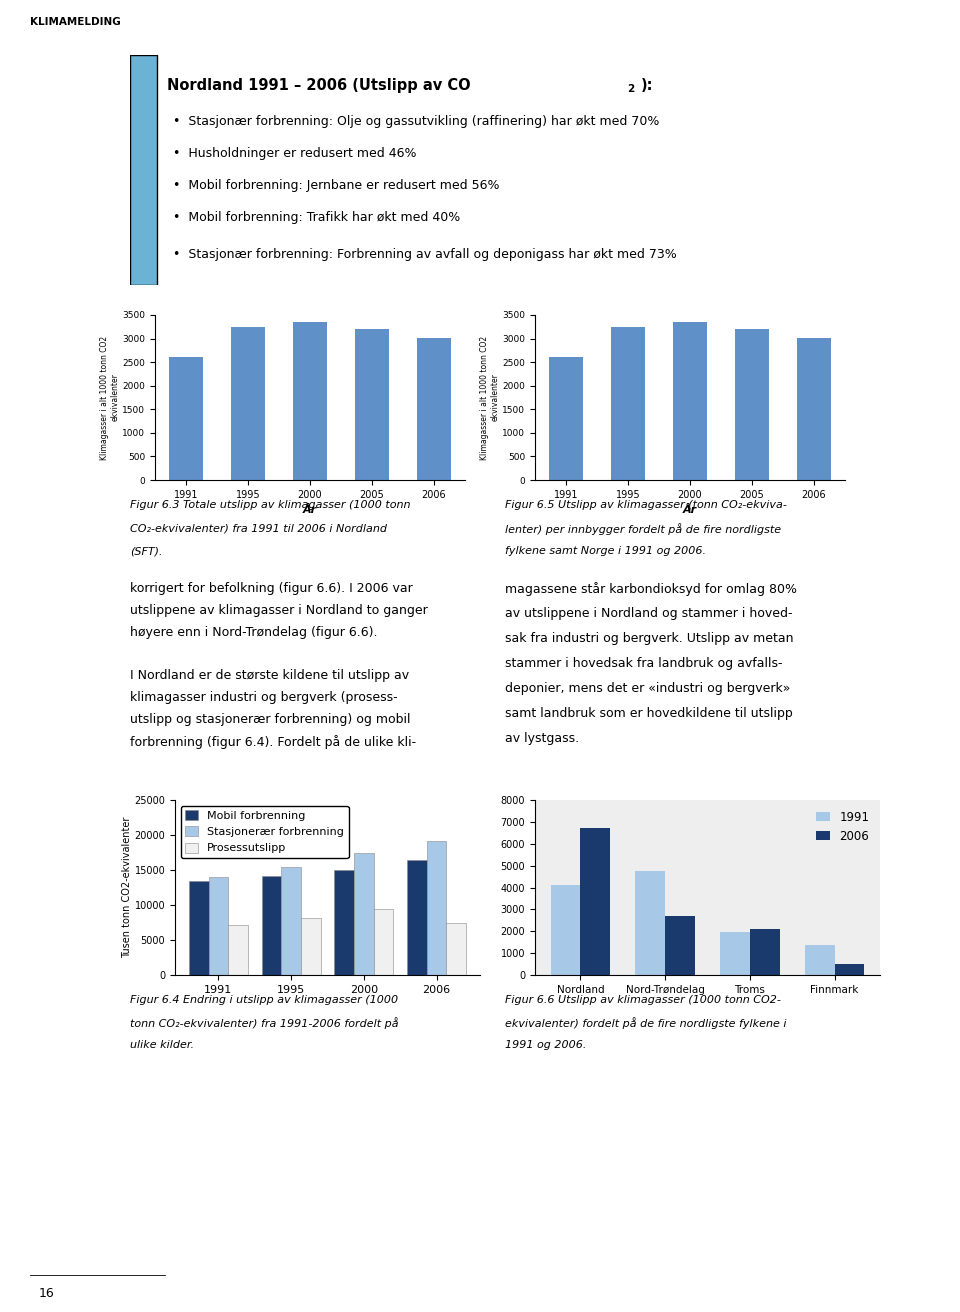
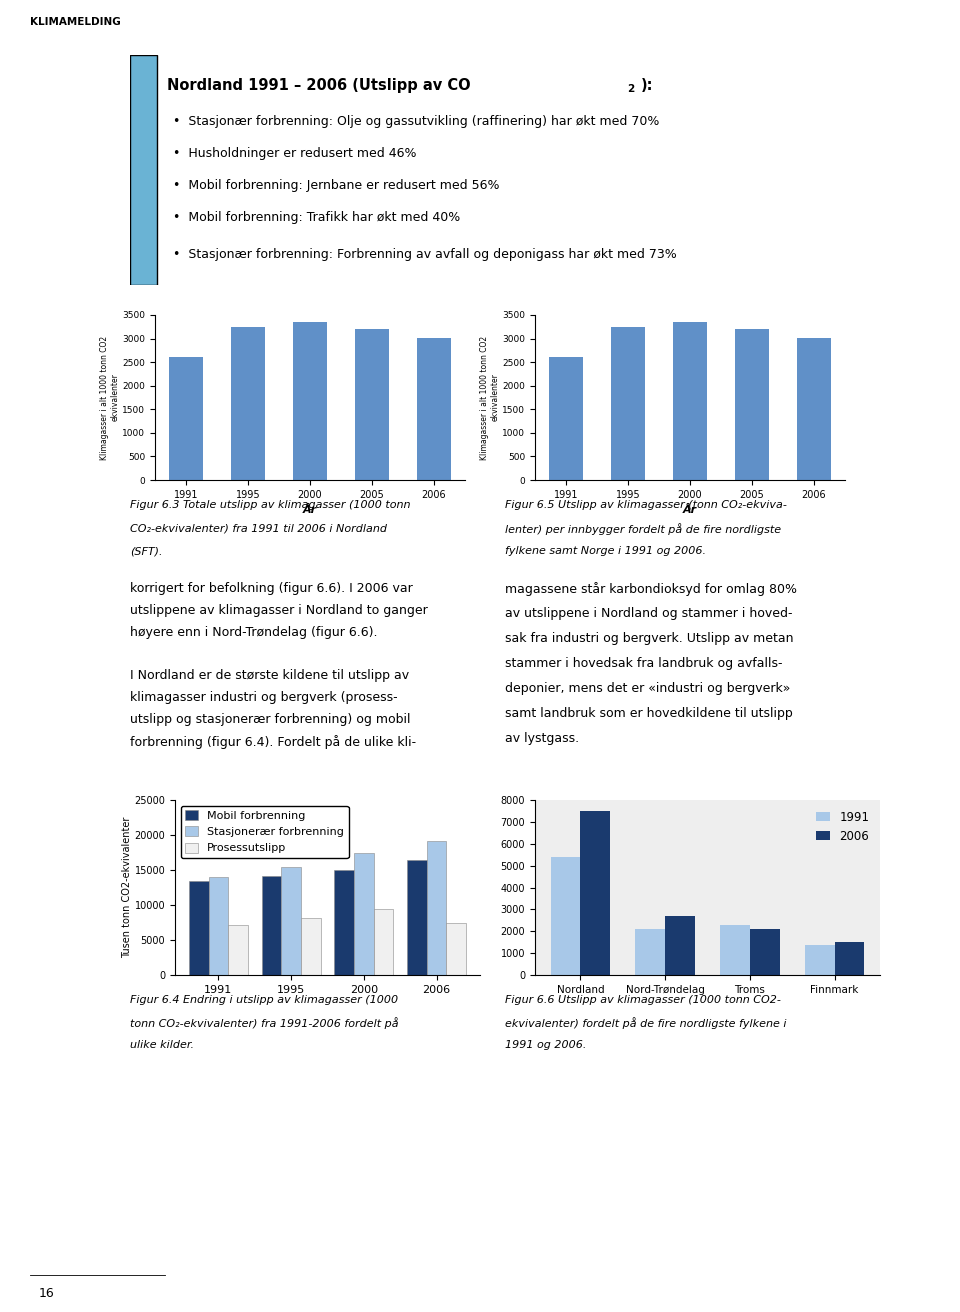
1991/Nordland: 4100 -> 5400
2006/Nordland: 6700 -> 7500
1991/Nord-Trøndelag: 4750 -> 2100
1991/Troms: 1950 -> 2300
2006/Finnmark: 500 -> 1500
